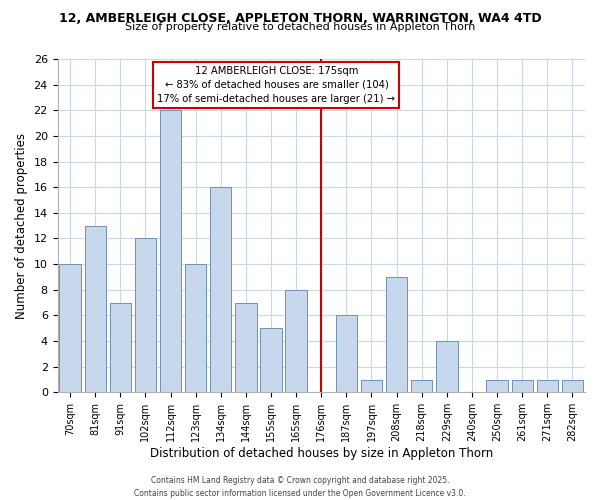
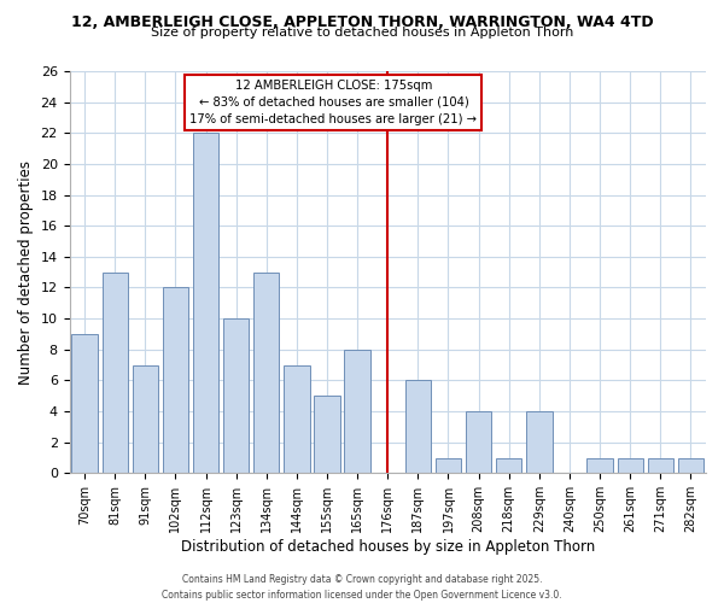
70sqm: 10 -> 9
134sqm: 16 -> 13
208sqm: 9 -> 4
